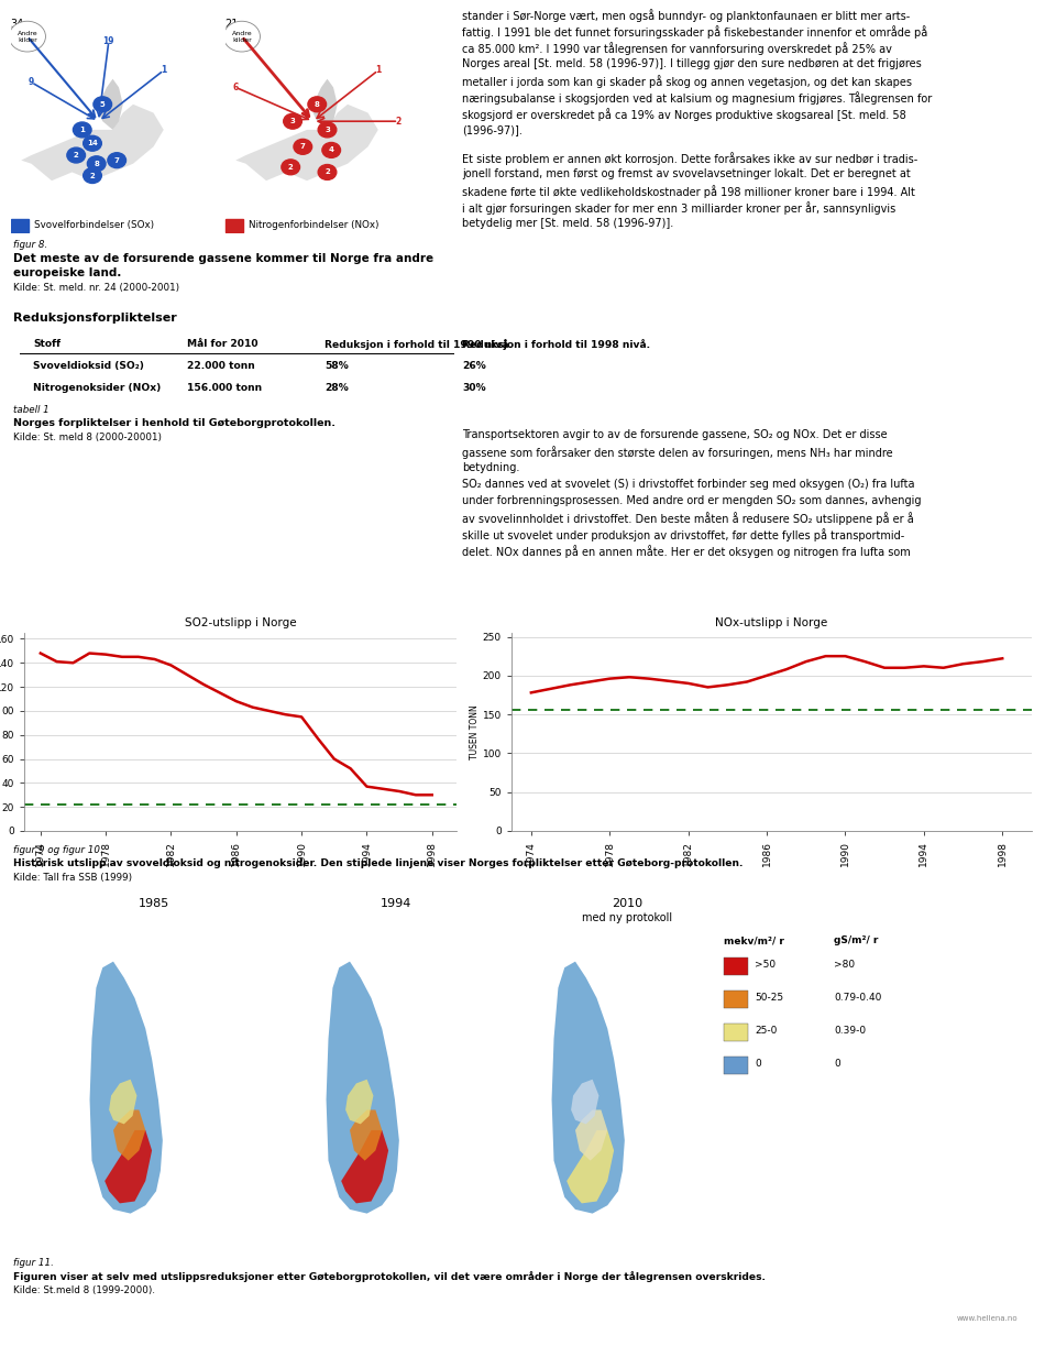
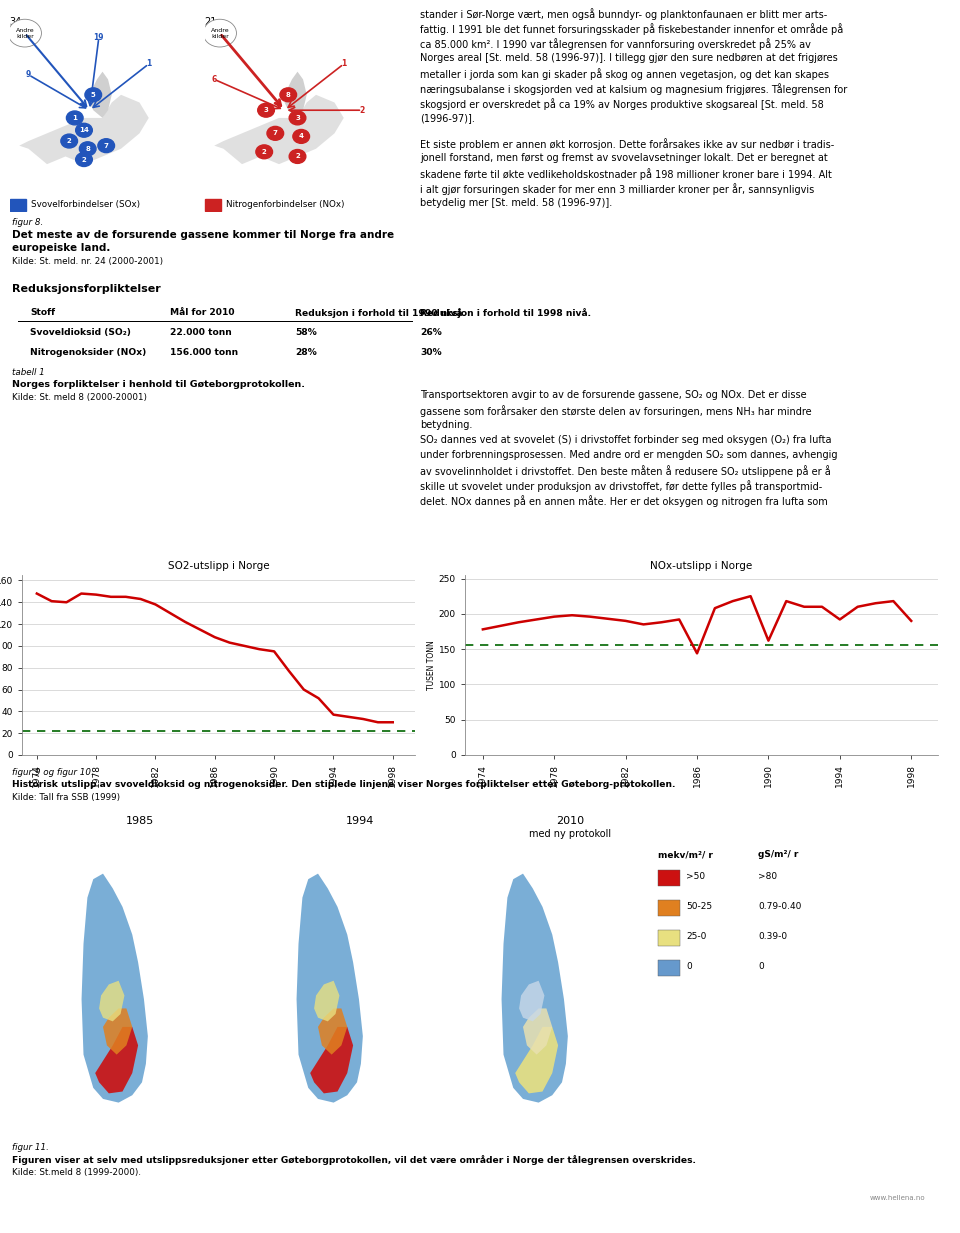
NOx-utslipp i Norge/1986: 200 -> 144
NOx-utslipp i Norge/1990: 225 -> 162
NOx-utslipp i Norge/1994: 212 -> 192
NOx-utslipp i Norge/1998: 222 -> 190
